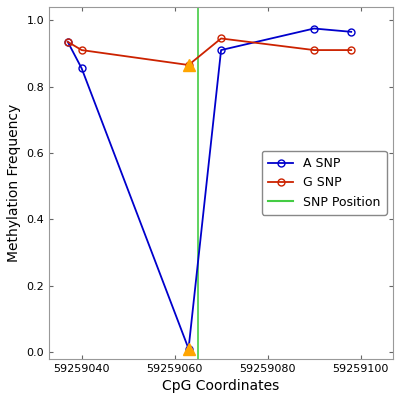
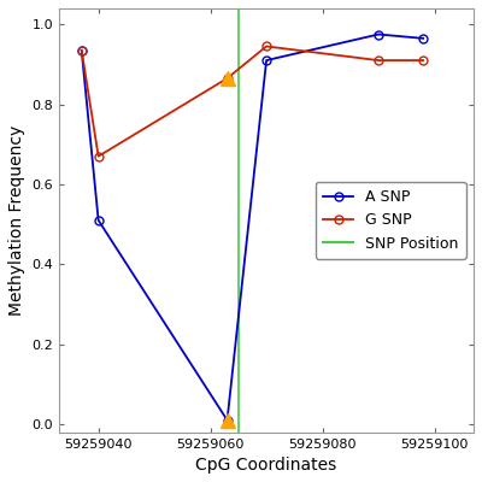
A SNP/59259040: 0.855 -> 0.510
G SNP/59259040: 0.910 -> 0.670
